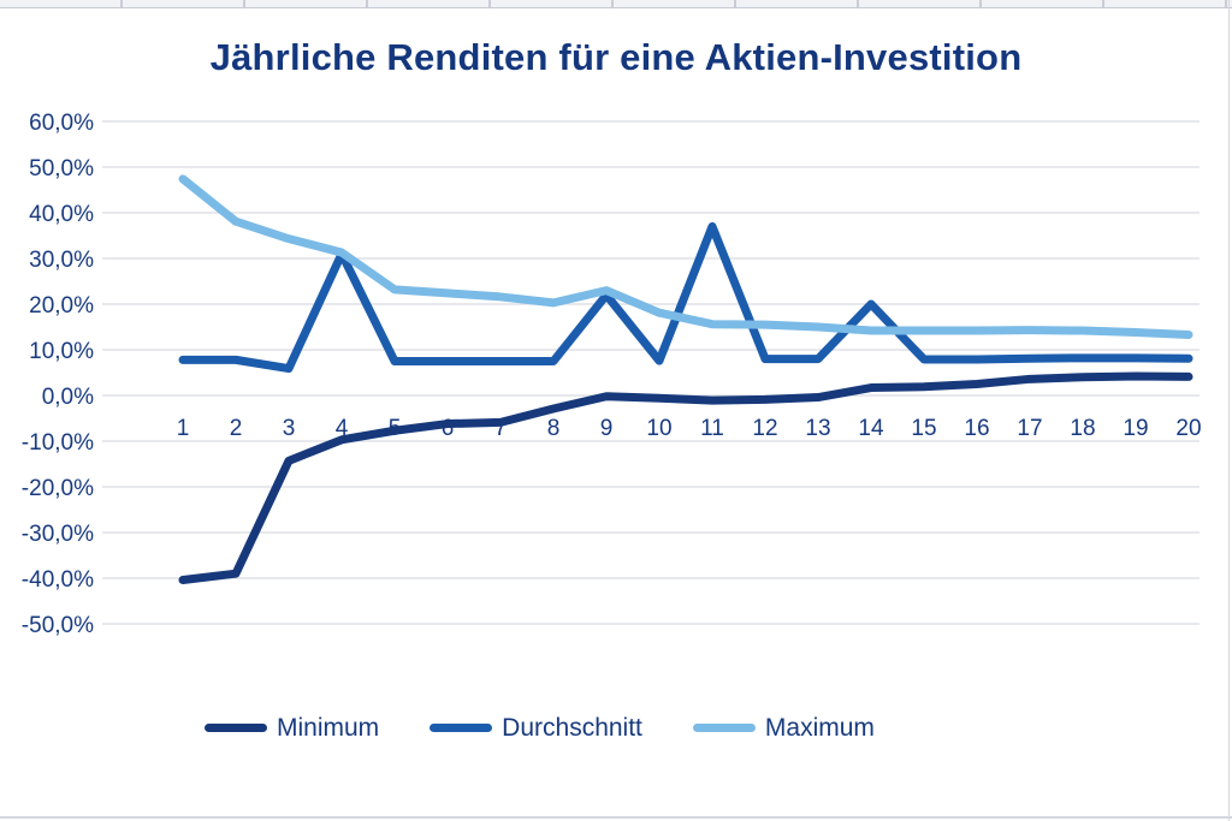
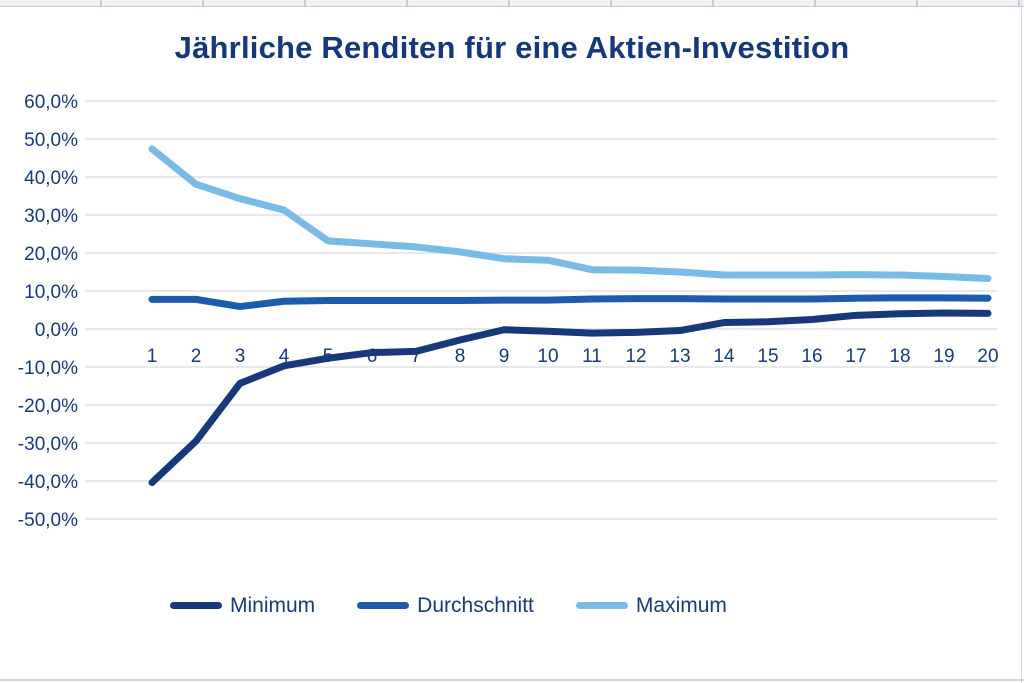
Minimum/2: -39% -> -30%
Durchschnitt/4: 31% -> 7%
Durchschnitt/9: 22% -> 8%
Maximum/9: 23% -> 18%
Durchschnitt/11: 37% -> 8%
Durchschnitt/14: 20% -> 8%
